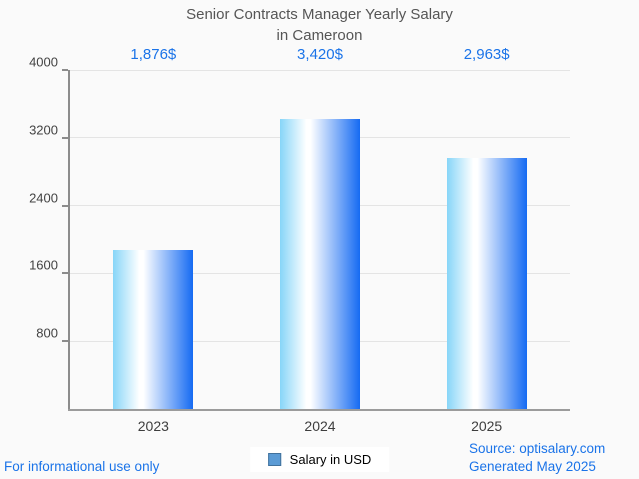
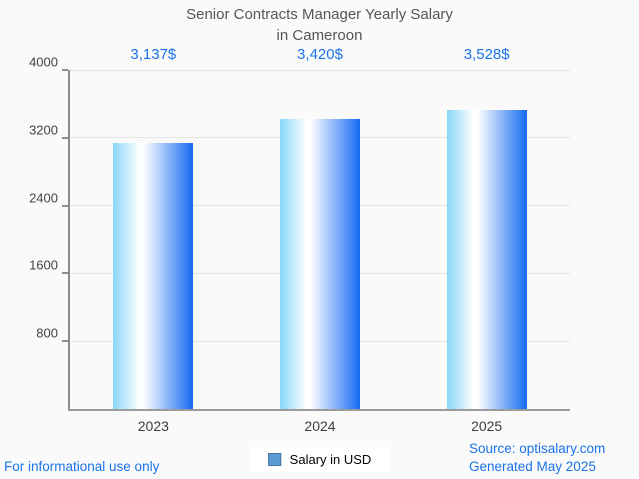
2023: 1,876 -> 3,137
2025: 2,963 -> 3,528
